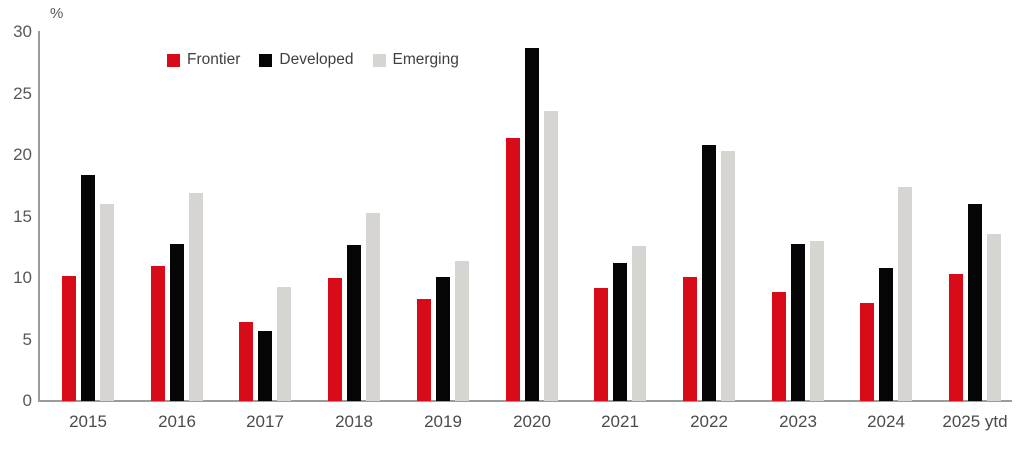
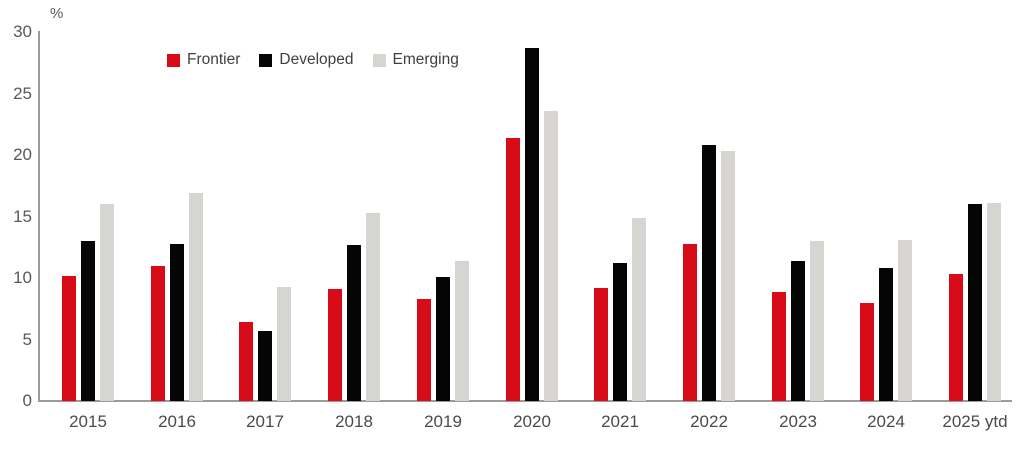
Developed/2015: 18.4 -> 13.0
Frontier/2018: 10.0 -> 9.1
Emerging/2021: 12.6 -> 14.9
Frontier/2022: 10.1 -> 12.8
Developed/2023: 12.8 -> 11.4
Emerging/2024: 17.4 -> 13.1
Emerging/2025 ytd: 13.6 -> 16.1
